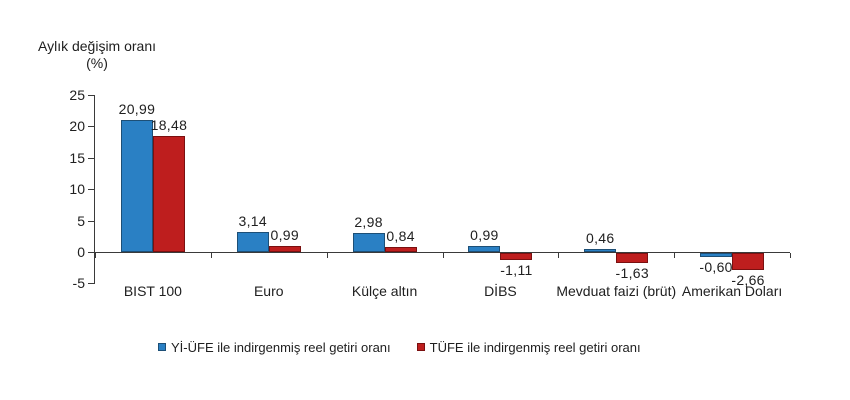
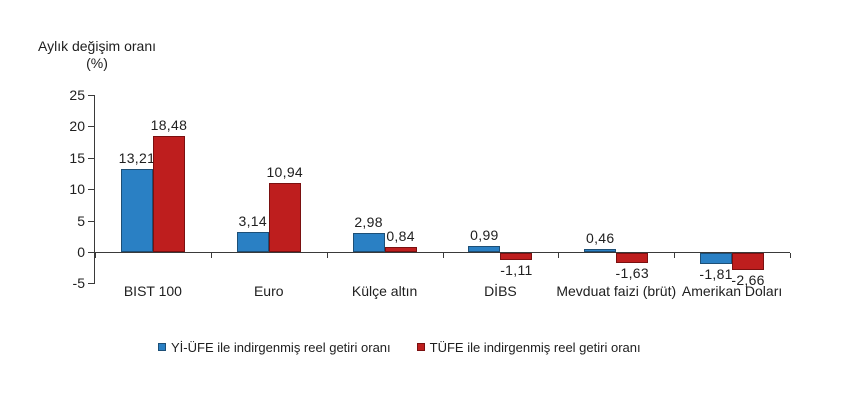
Yİ-ÜFE ile indirgenmiş reel getiri oranı/BIST 100: 20,99 -> 13,21
TÜFE ile indirgenmiş reel getiri oranı/Euro: 0,99 -> 10,94
Yİ-ÜFE ile indirgenmiş reel getiri oranı/Amerikan Doları: -0,60 -> -1,81
